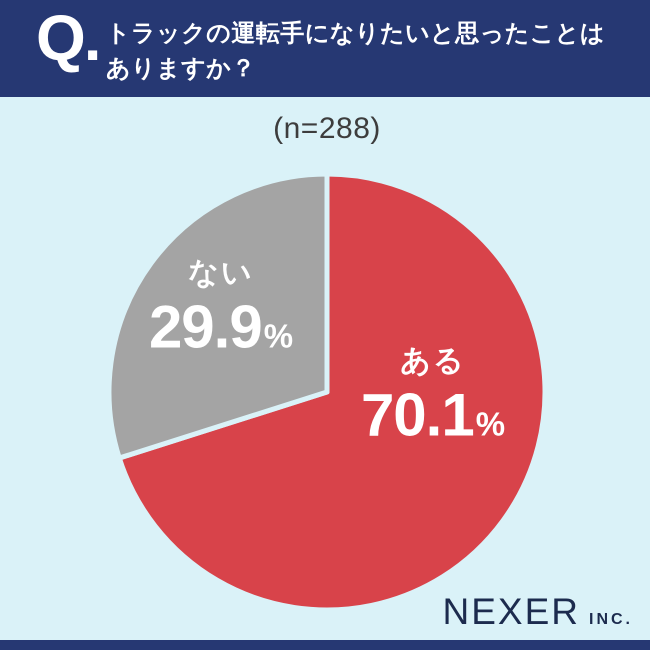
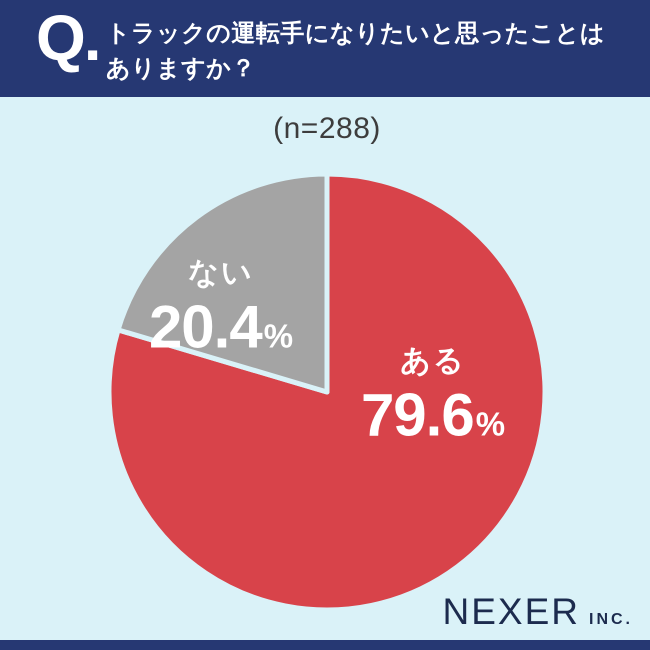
ある: 70.1 -> 79.6
ない: 29.9 -> 20.4
